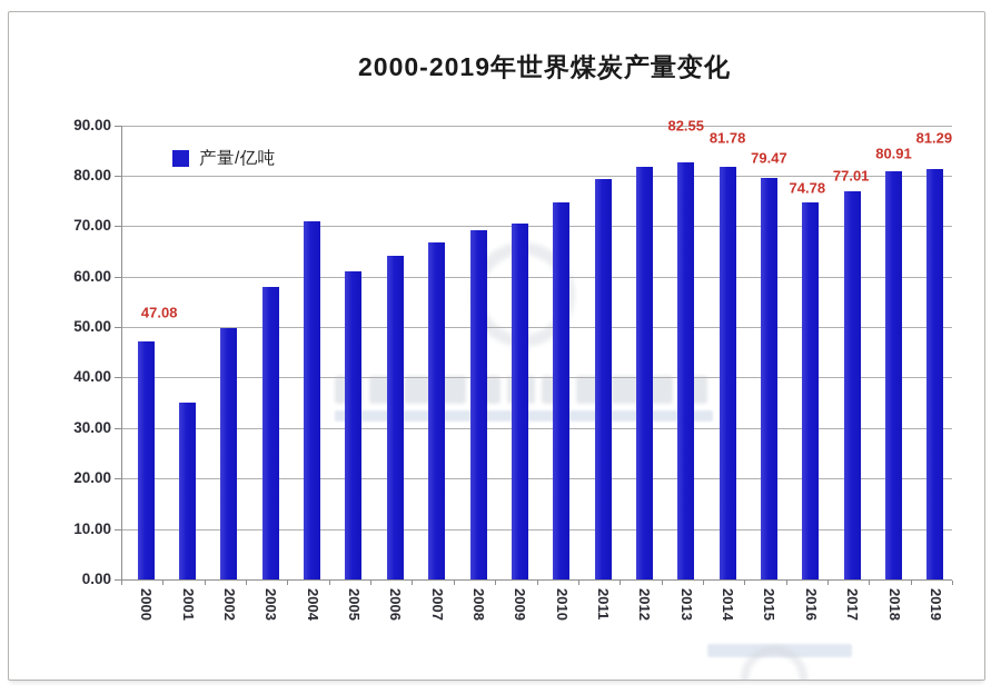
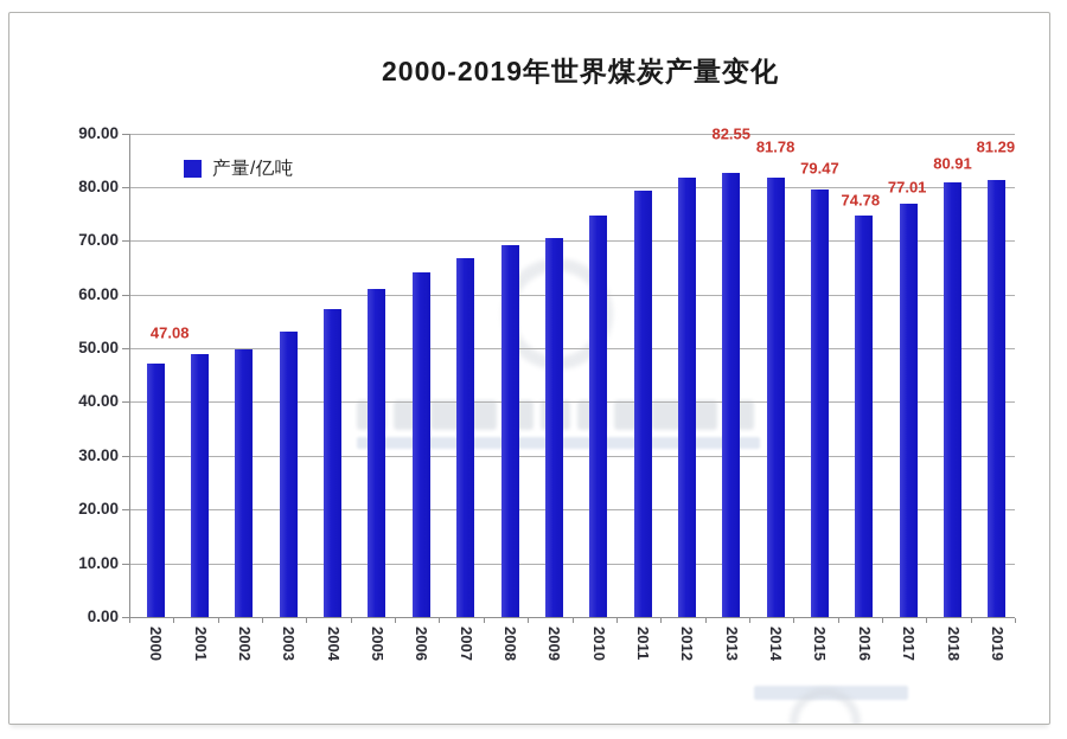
2001: 35 -> 49
2003: 58 -> 53
2004: 71 -> 57
